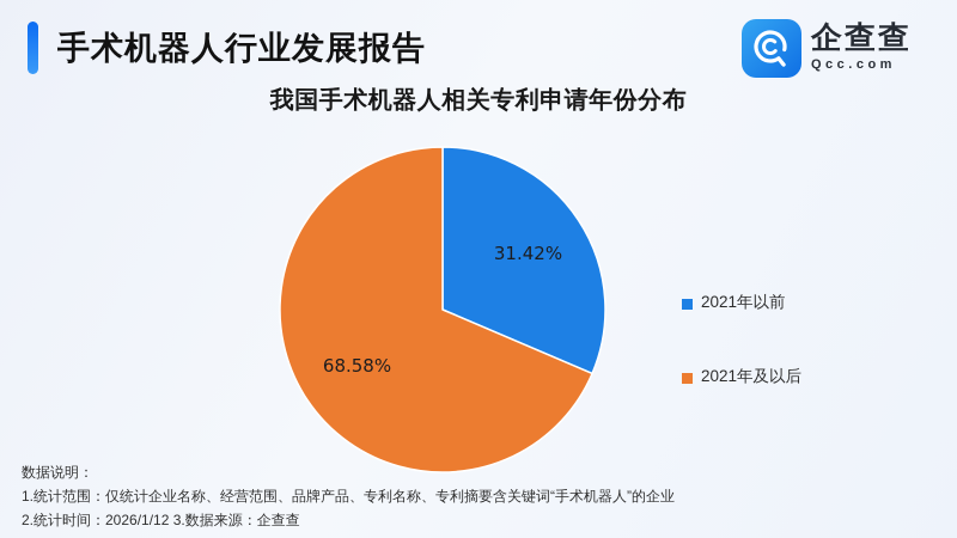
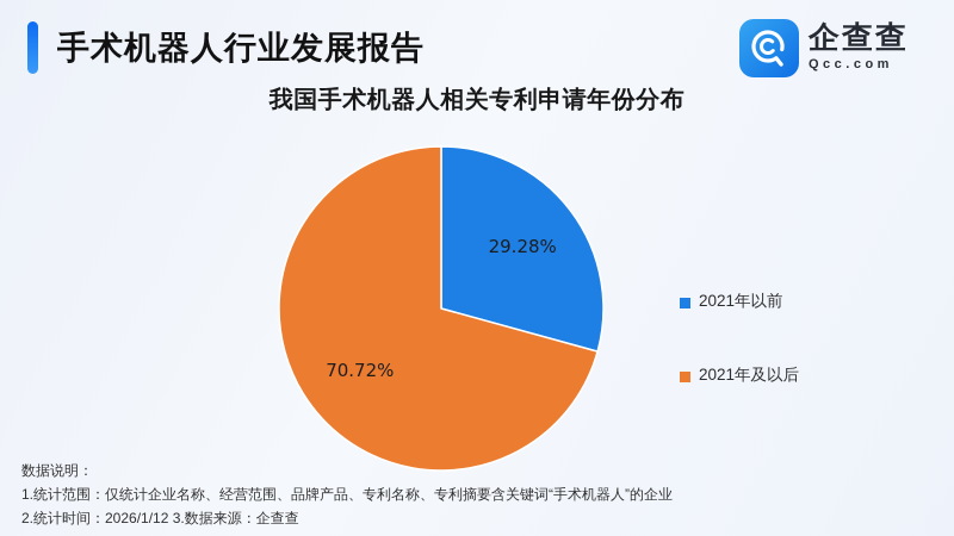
2021年以前: 31.42% -> 29.28%
2021年及以后: 68.58% -> 70.72%
